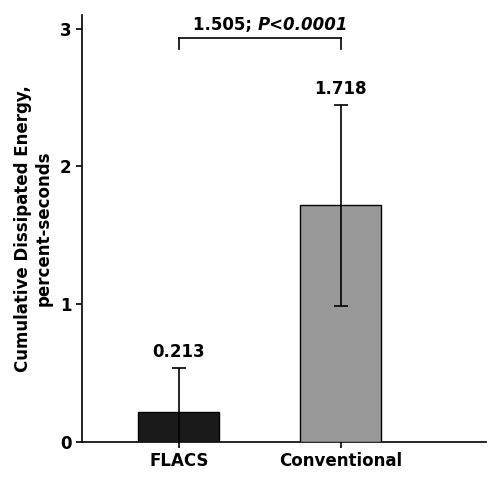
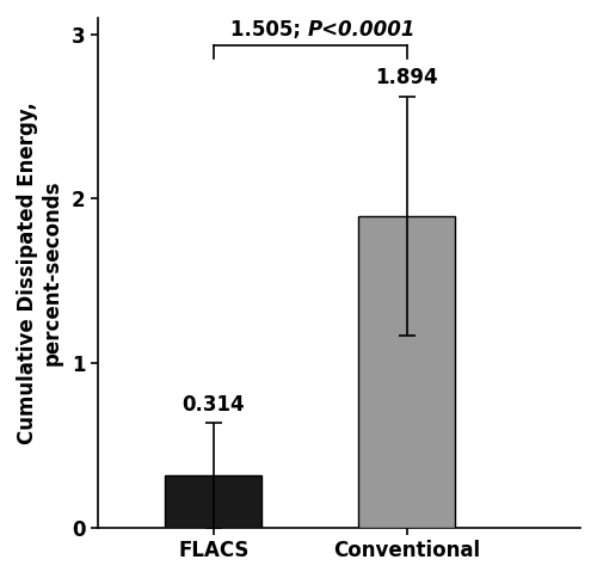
FLACS: 0.213 -> 0.314
Conventional: 1.718 -> 1.894
